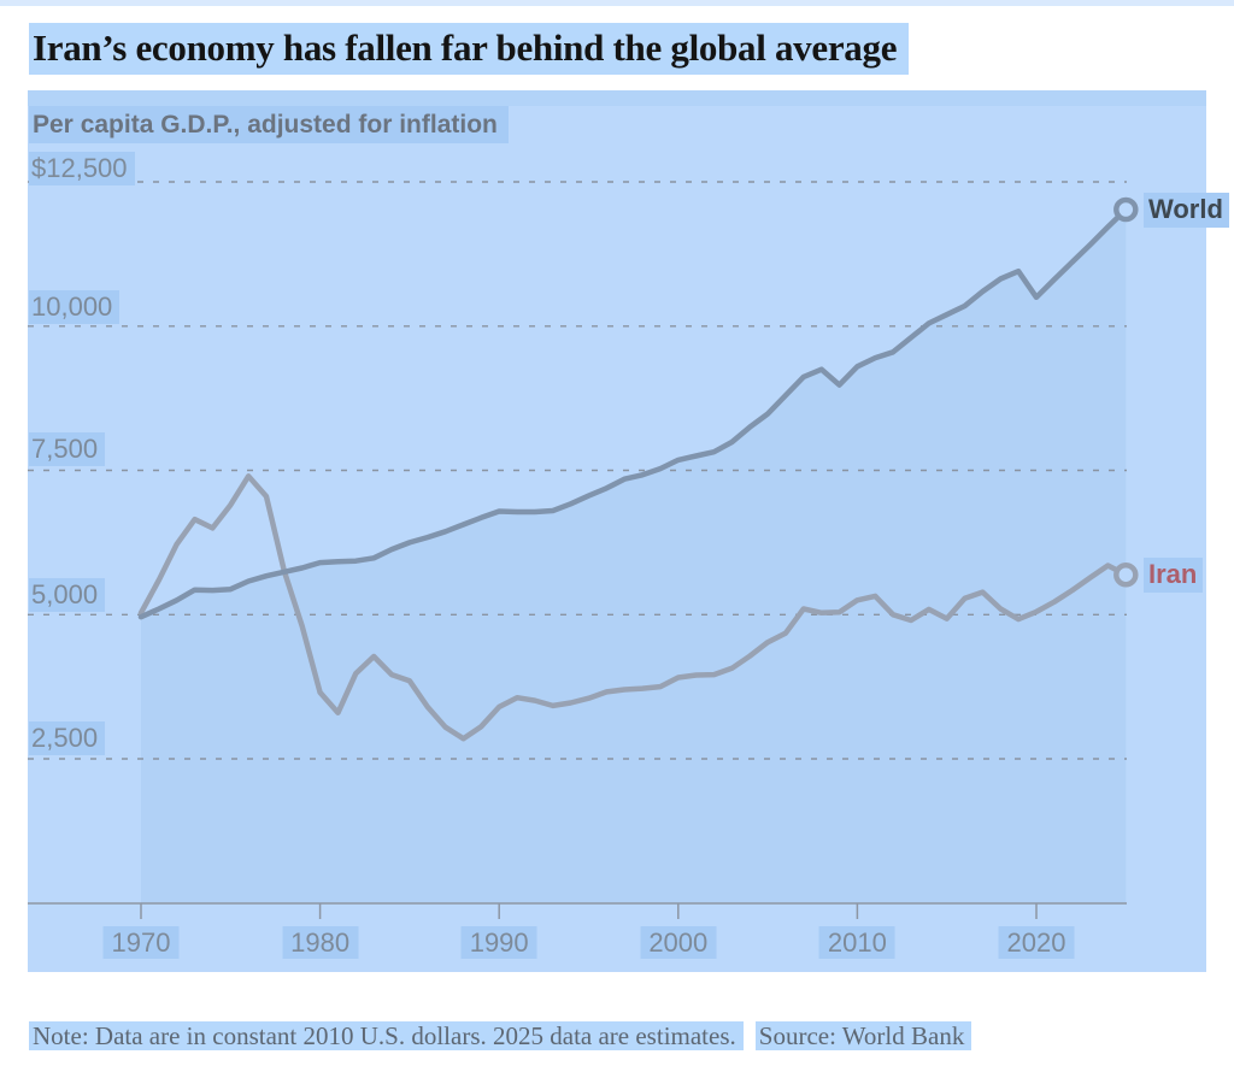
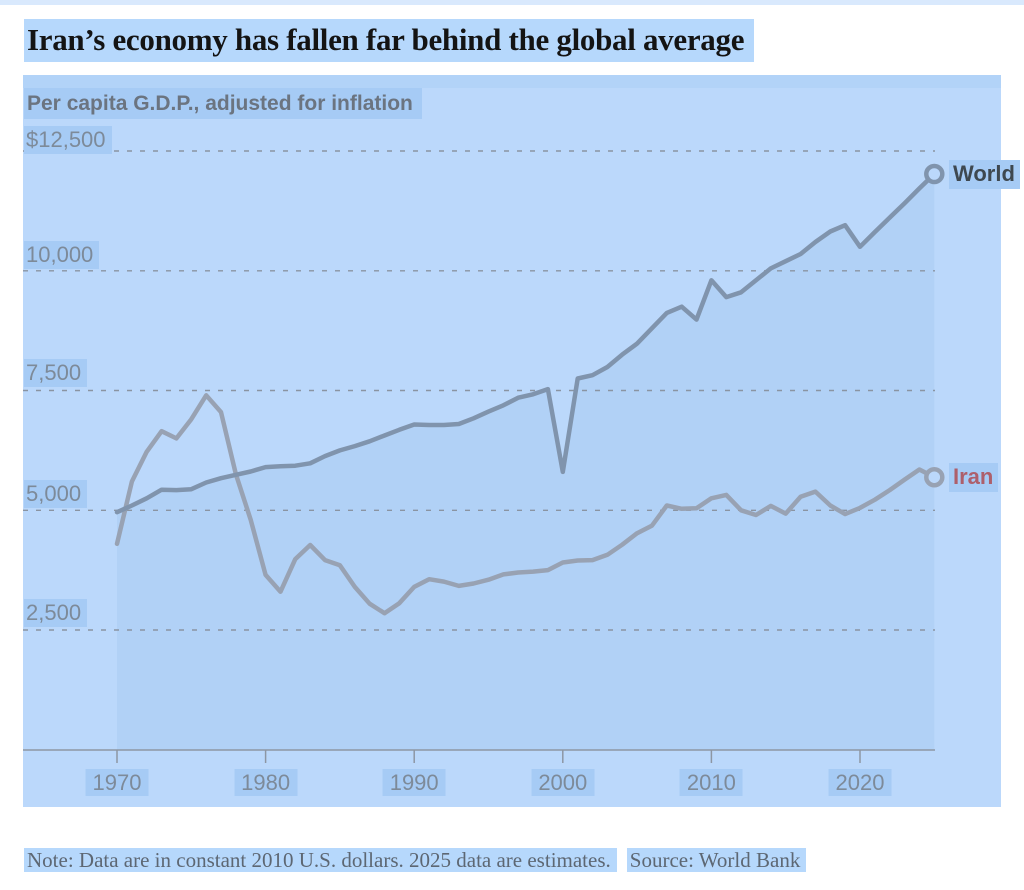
Iran/1970: $5000 -> $4300
World/2000: $7700 -> $5800
World/2010: $9300 -> $9800
